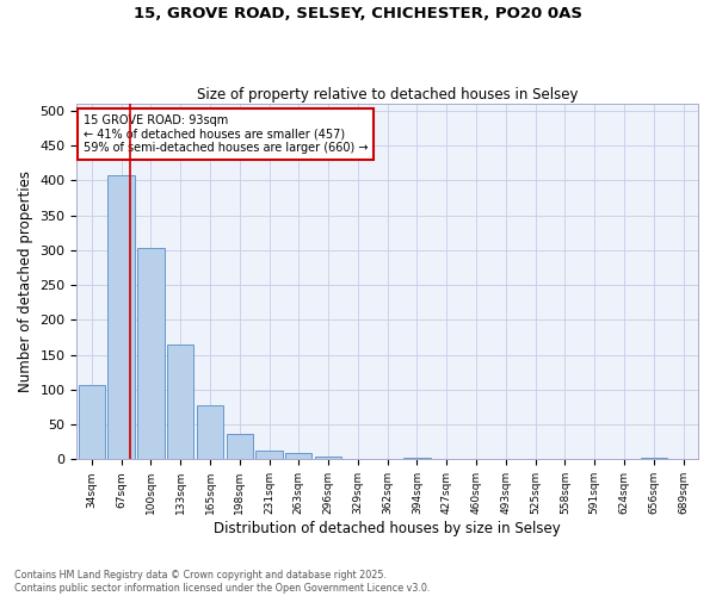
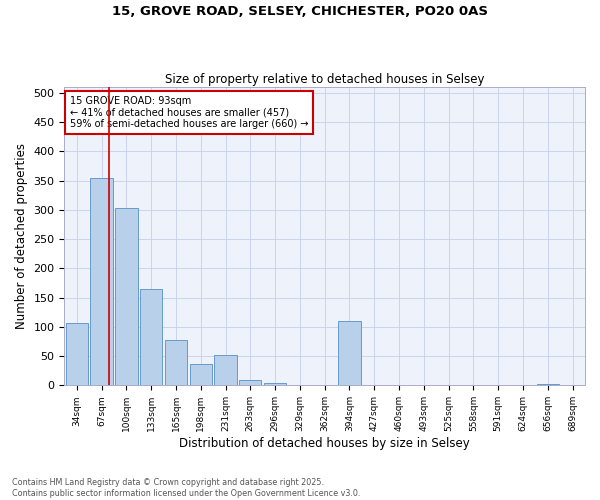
67sqm: 407 -> 354
231sqm: 13 -> 52
394sqm: 2 -> 110
